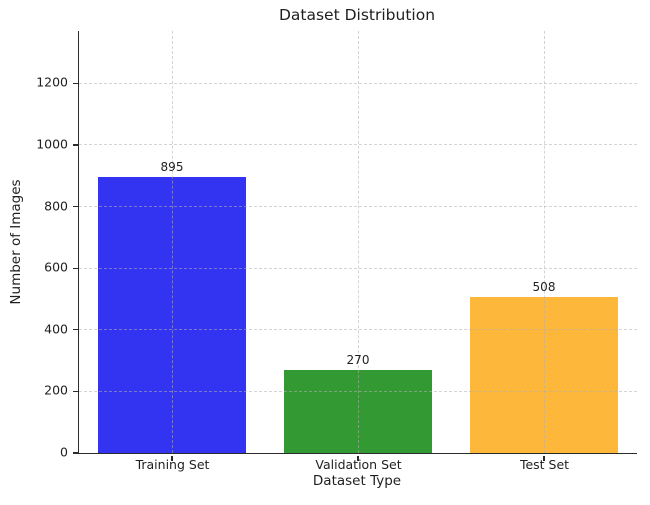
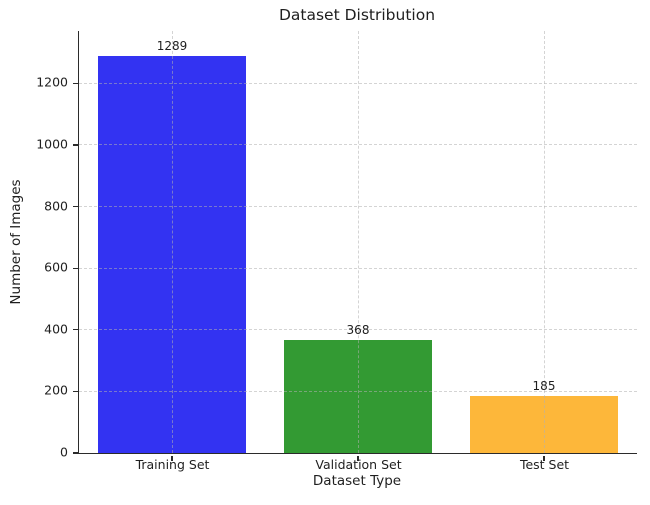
Training Set: 895 -> 1289
Validation Set: 270 -> 368
Test Set: 508 -> 185
